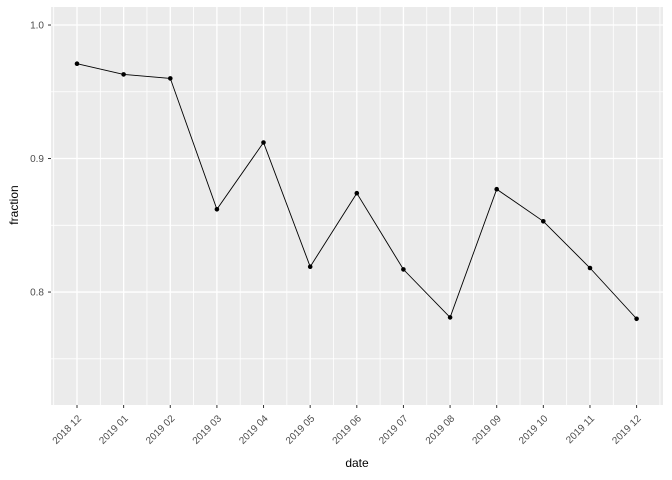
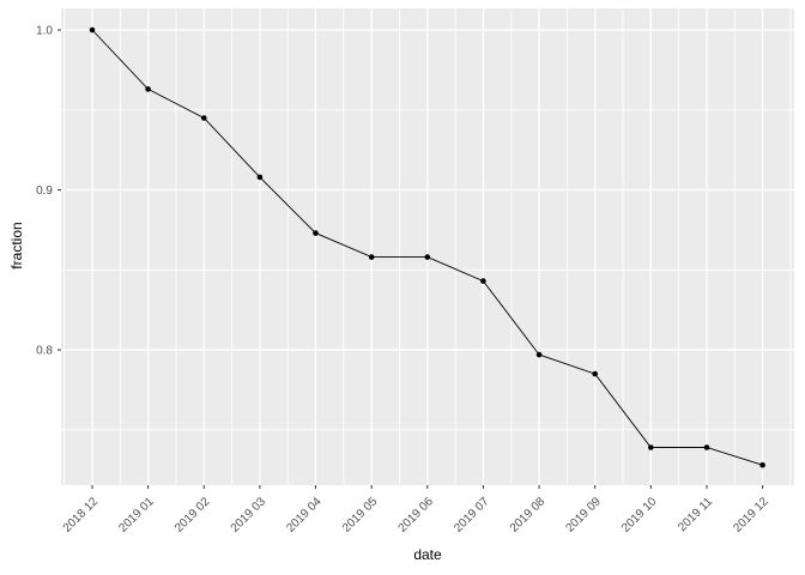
2018 12: 0.971 -> 1.000
2019 02: 0.960 -> 0.945
2019 03: 0.862 -> 0.908
2019 04: 0.912 -> 0.873
2019 05: 0.819 -> 0.858
2019 06: 0.874 -> 0.858
2019 07: 0.817 -> 0.843
2019 08: 0.781 -> 0.797
2019 09: 0.877 -> 0.785
2019 10: 0.853 -> 0.739
2019 11: 0.818 -> 0.739
2019 12: 0.780 -> 0.728
